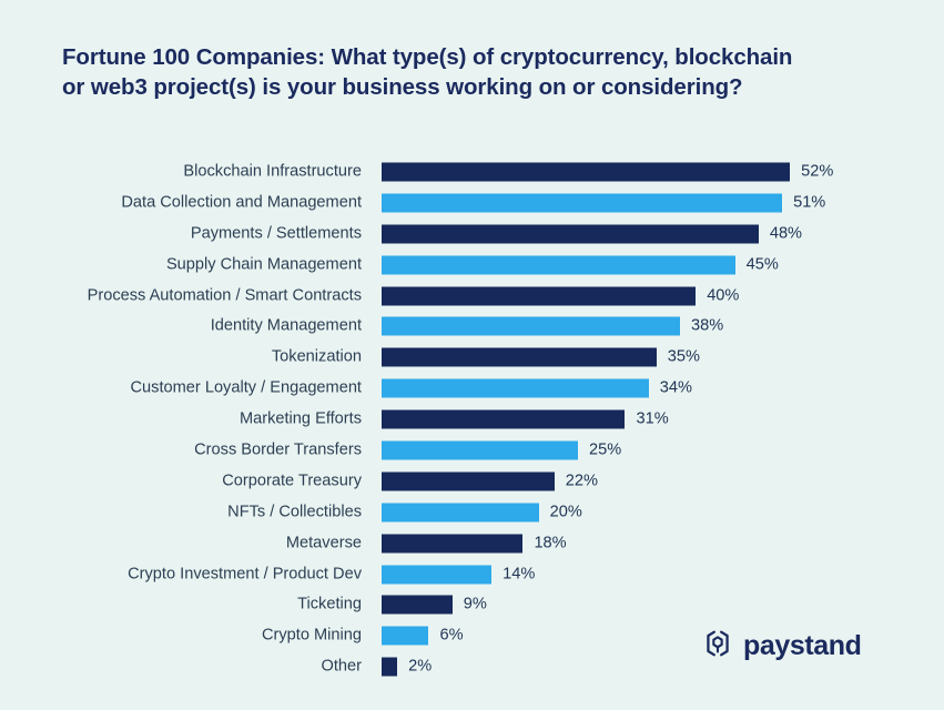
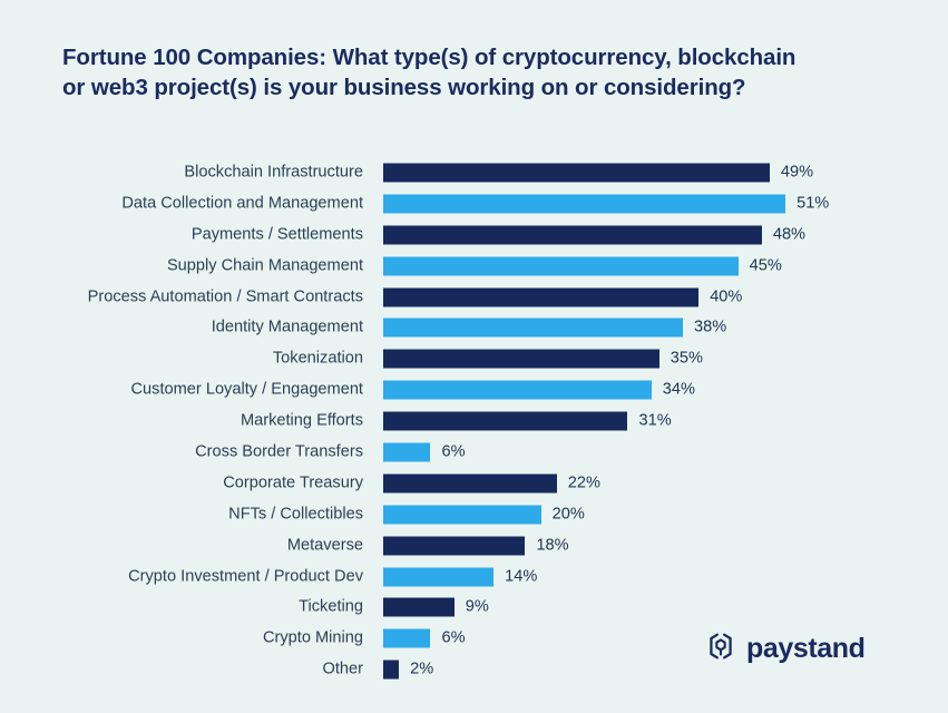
Blockchain Infrastructure: 52% -> 49%
Cross Border Transfers: 25% -> 6%
